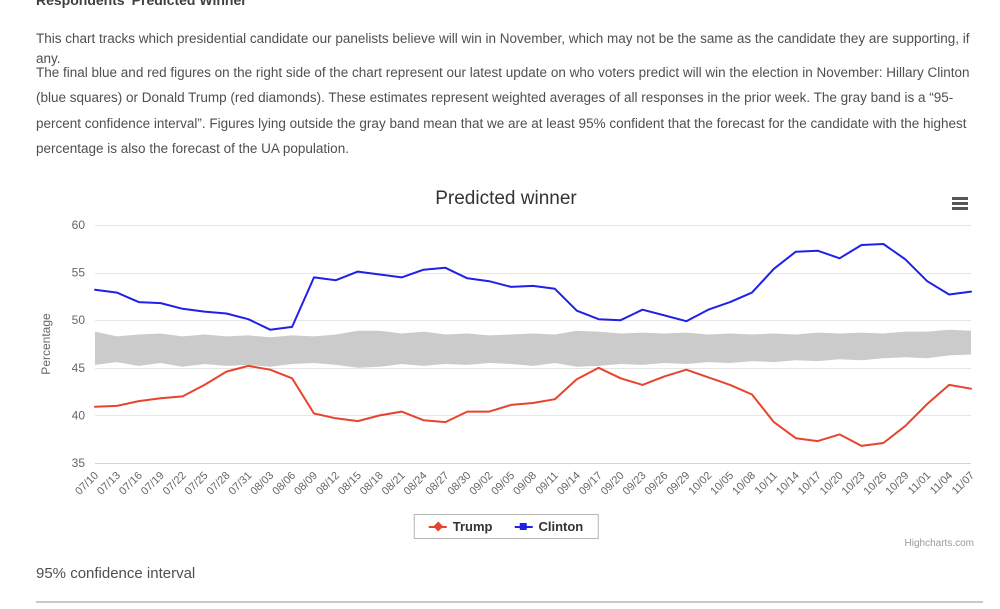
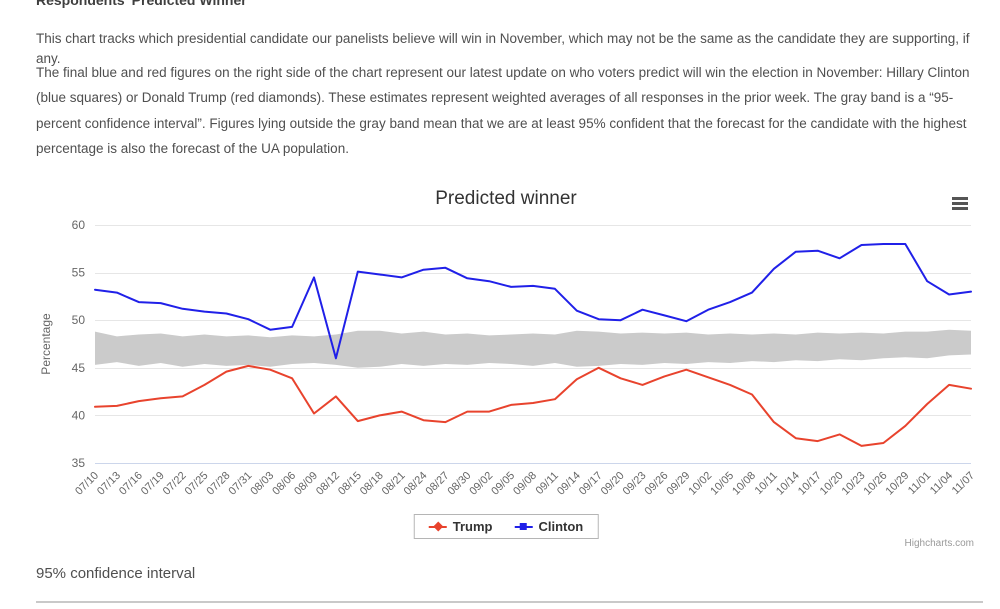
Trump/08/12: 40 -> 42
Clinton/08/12: 54 -> 46
Clinton/10/29: 56 -> 58
